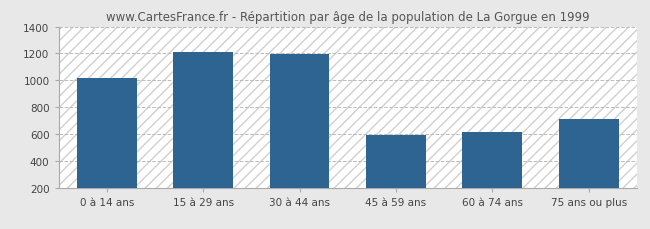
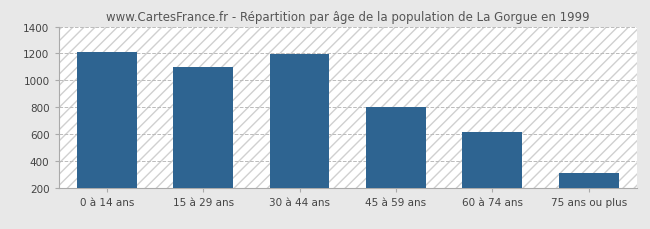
0 à 14 ans: 1020 -> 1210
15 à 29 ans: 1210 -> 1100
45 à 59 ans: 590 -> 800
75 ans ou plus: 710 -> 310
